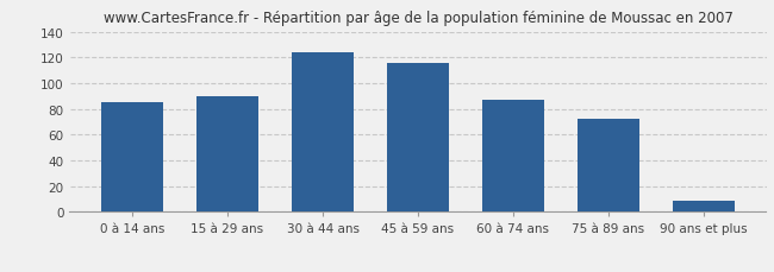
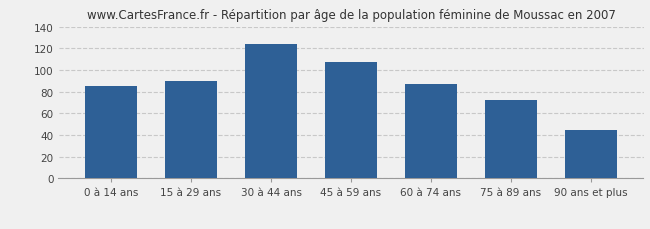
45 à 59 ans: 116 -> 107
90 ans et plus: 9 -> 45
